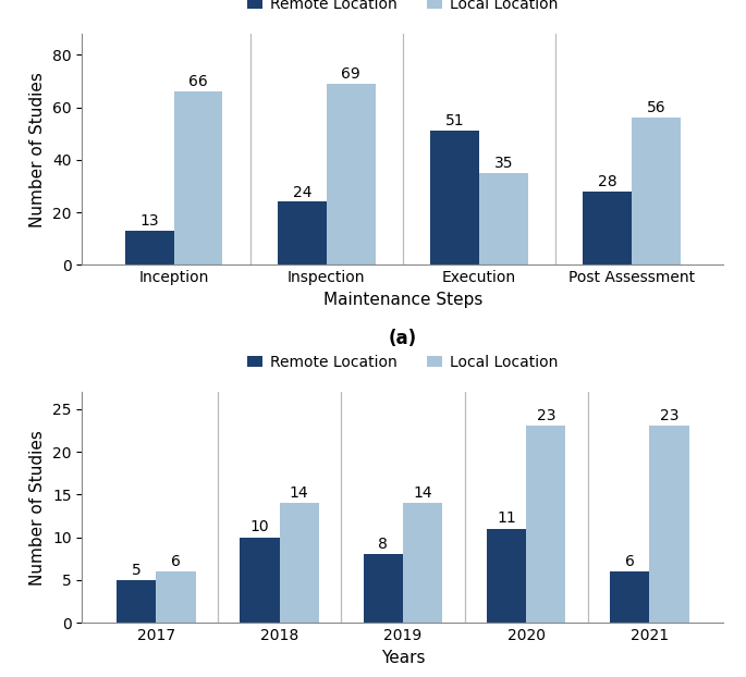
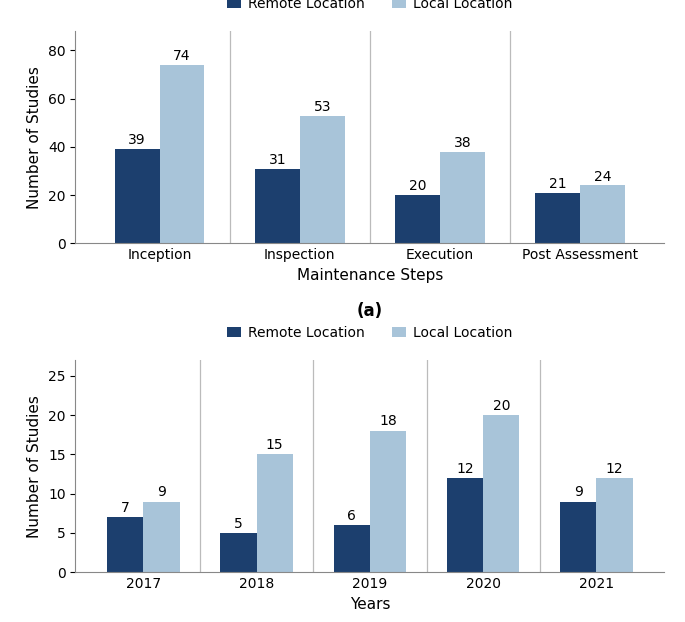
Remote Location/Inception: 13 -> 39
Local Location/Inception: 66 -> 74
Remote Location/Inspection: 24 -> 31
Local Location/Inspection: 69 -> 53
Remote Location/Execution: 51 -> 20
Local Location/Execution: 35 -> 38
Remote Location/Post Assessment: 28 -> 21
Local Location/Post Assessment: 56 -> 24
Remote Location/2017: 5 -> 7
Local Location/2017: 6 -> 9
Remote Location/2018: 10 -> 5
Local Location/2018: 14 -> 15
Remote Location/2019: 8 -> 6
Local Location/2019: 14 -> 18
Remote Location/2020: 11 -> 12
Local Location/2020: 23 -> 20
Remote Location/2021: 6 -> 9
Local Location/2021: 23 -> 12
